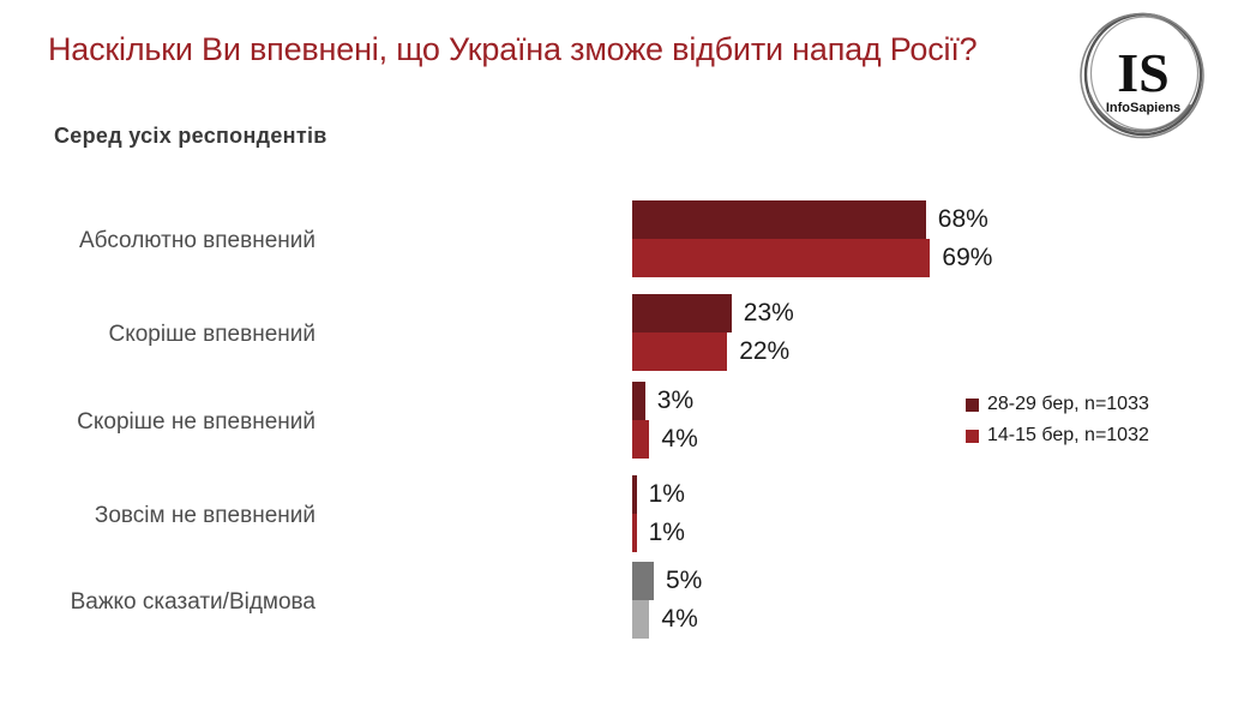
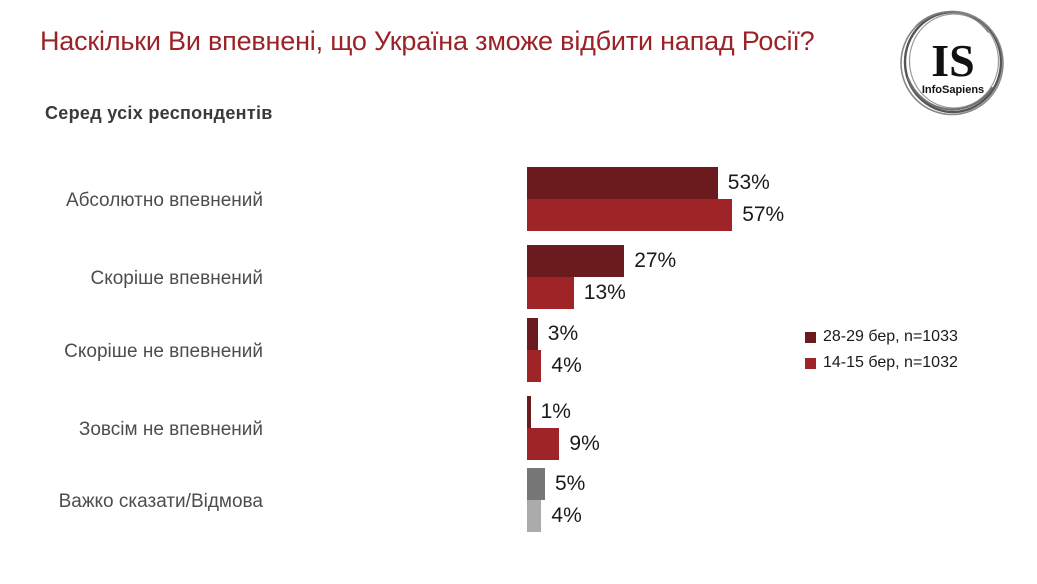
28-29 бер, n=1033/Абсолютно впевнений: 68% -> 53%
14-15 бер, n=1032/Абсолютно впевнений: 69% -> 57%
28-29 бер, n=1033/Скоріше впевнений: 23% -> 27%
14-15 бер, n=1032/Скоріше впевнений: 22% -> 13%
14-15 бер, n=1032/Зовсім не впевнений: 1% -> 9%
